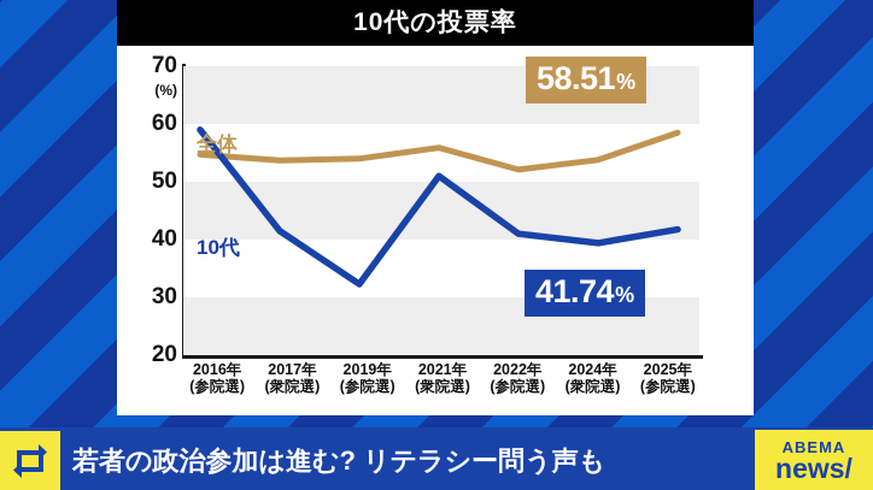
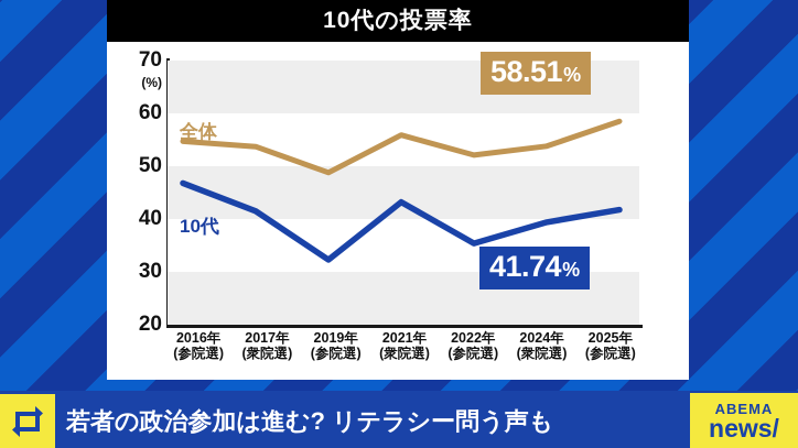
10代/2016年 (参院選): 59 -> 47
全体/2019年 (参院選): 54 -> 49
10代/2021年 (衆院選): 51 -> 43
10代/2022年 (参院選): 41 -> 35
